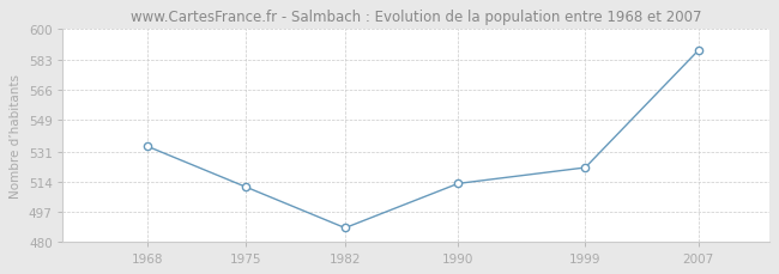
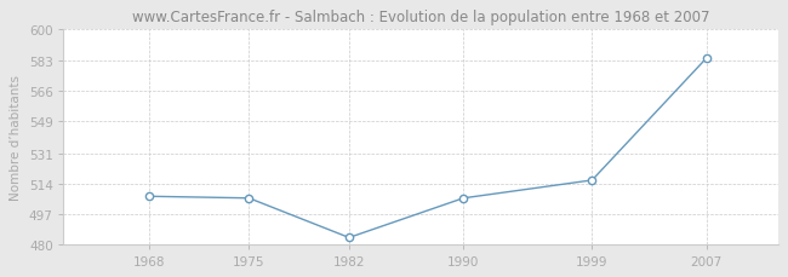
1968: 534 -> 507
1975: 511 -> 506
1982: 488 -> 484
1990: 513 -> 506
1999: 522 -> 516
2007: 588 -> 584
